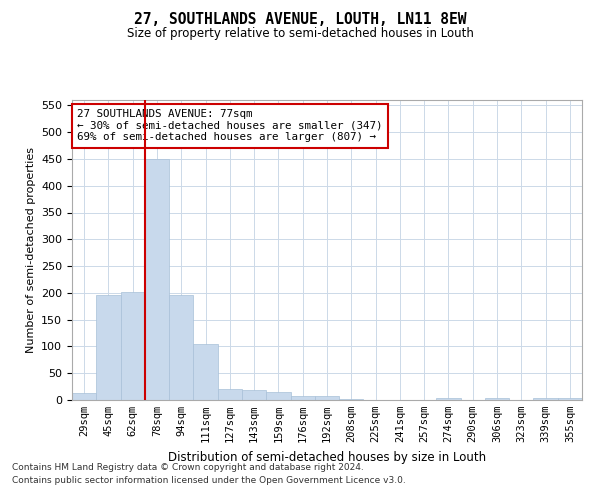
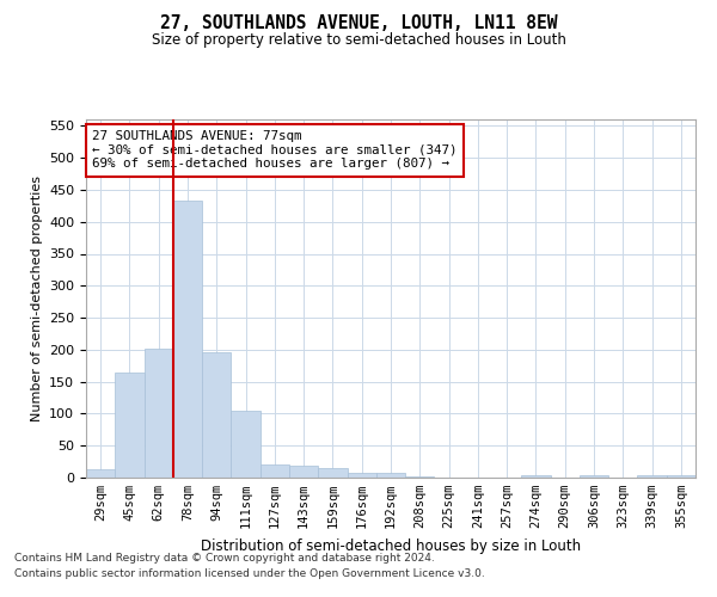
45sqm: 196 -> 165
78sqm: 450 -> 433
